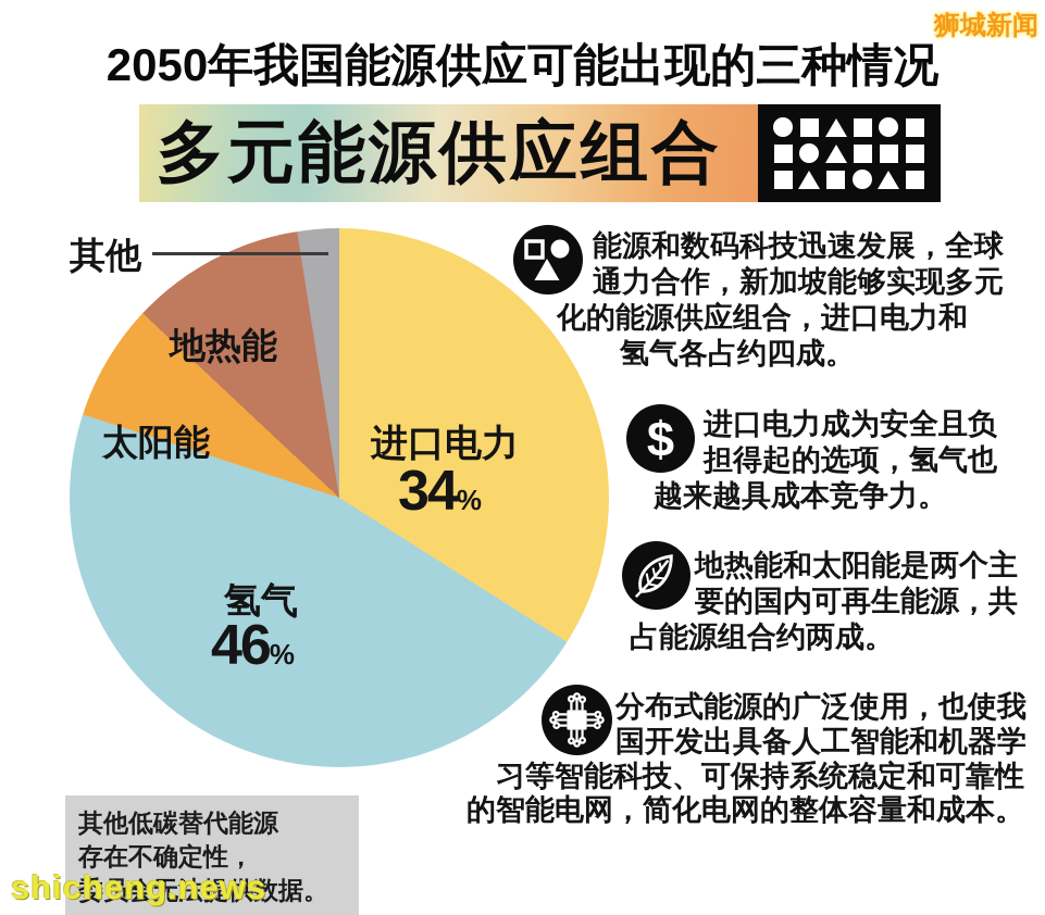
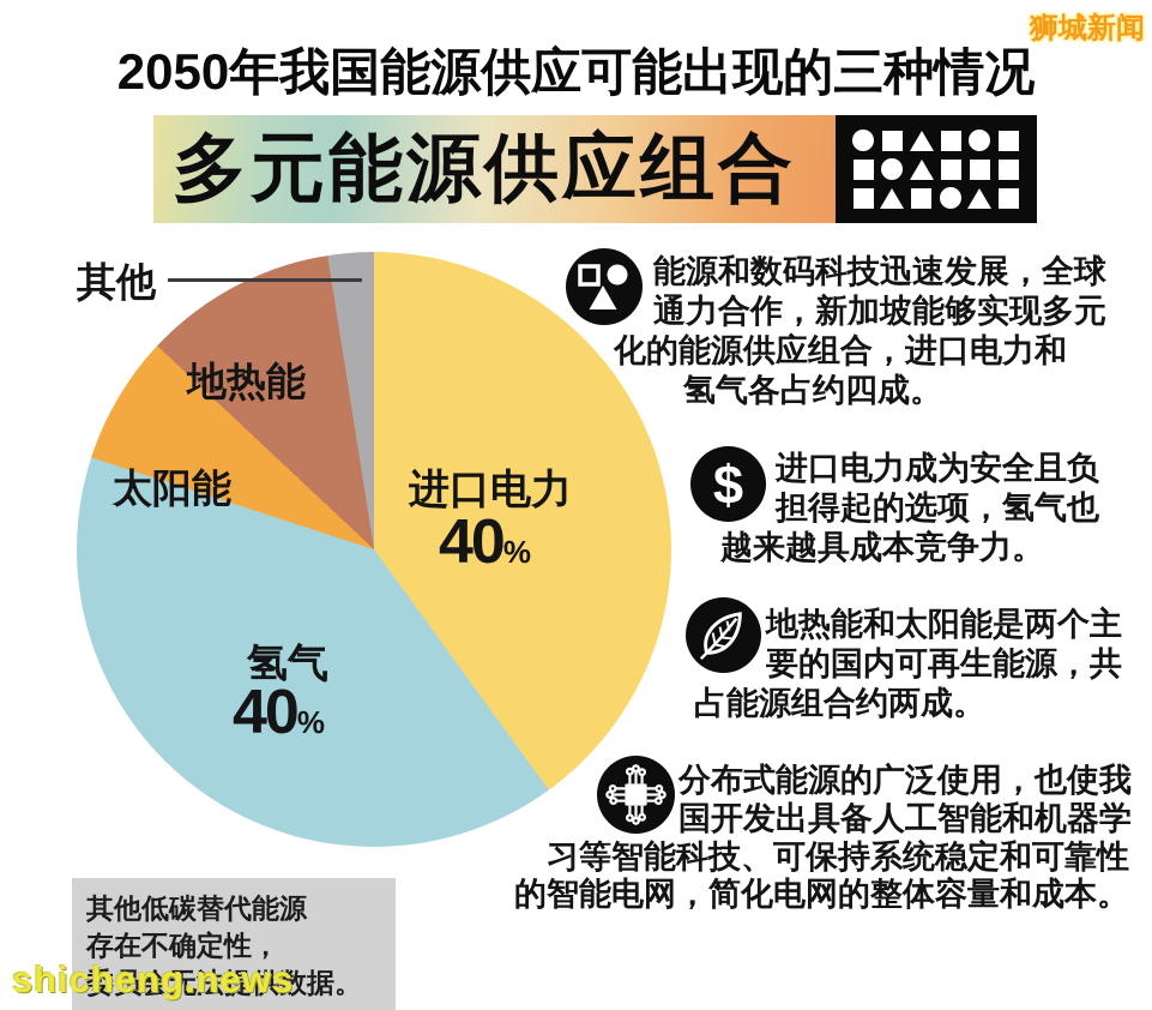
进口电力: 34 -> 40
氢气: 46 -> 40
